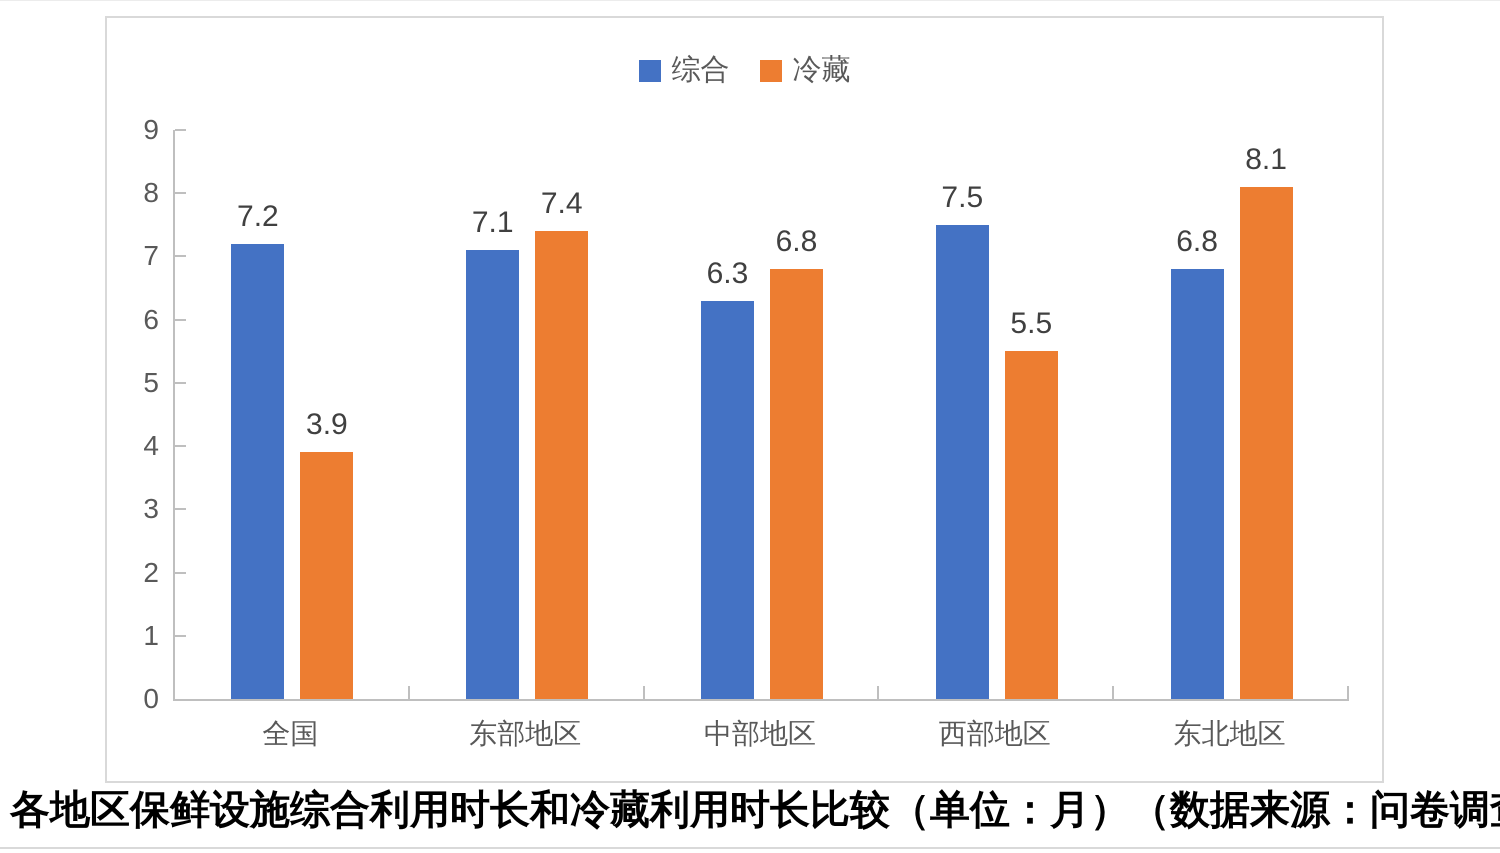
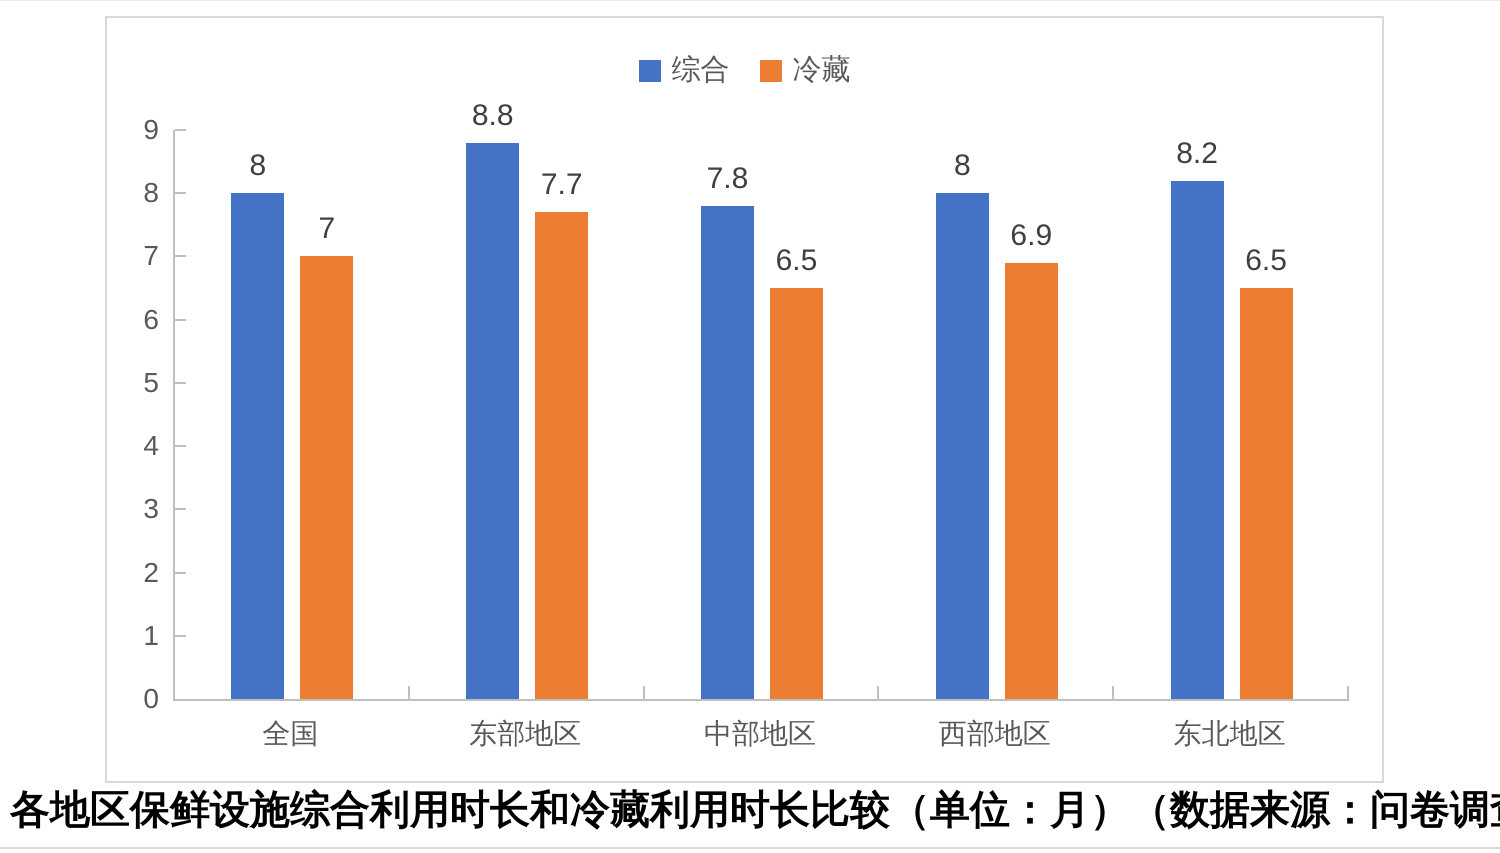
综合/全国: 7.2 -> 8
冷藏/全国: 3.9 -> 7
综合/东部地区: 7.1 -> 8.8
冷藏/东部地区: 7.4 -> 7.7
综合/中部地区: 6.3 -> 7.8
冷藏/中部地区: 6.8 -> 6.5
综合/西部地区: 7.5 -> 8
冷藏/西部地区: 5.5 -> 6.9
综合/东北地区: 6.8 -> 8.2
冷藏/东北地区: 8.1 -> 6.5
